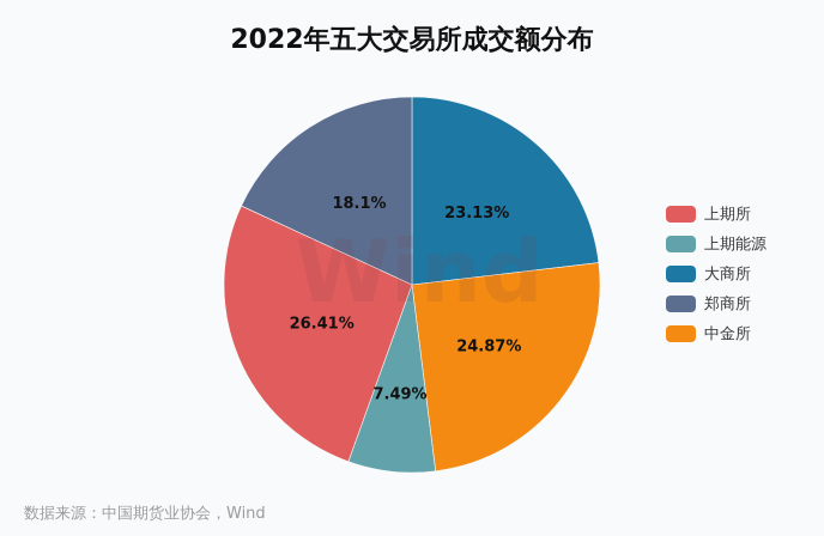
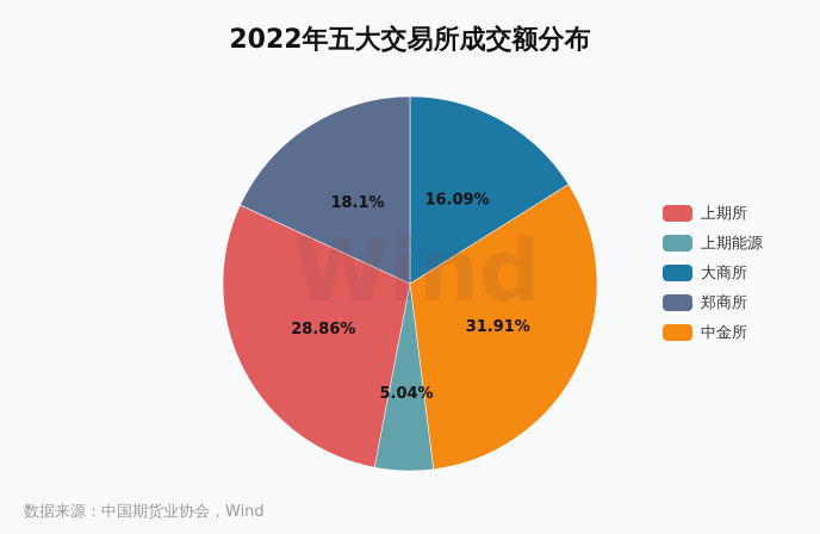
大商所: 23.13% -> 16.09%
中金所: 24.87% -> 31.91%
上期能源: 7.49% -> 5.04%
上期所: 26.41% -> 28.86%
